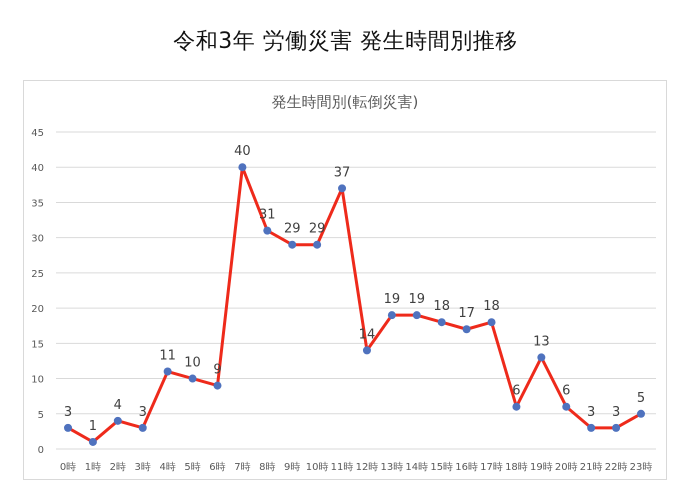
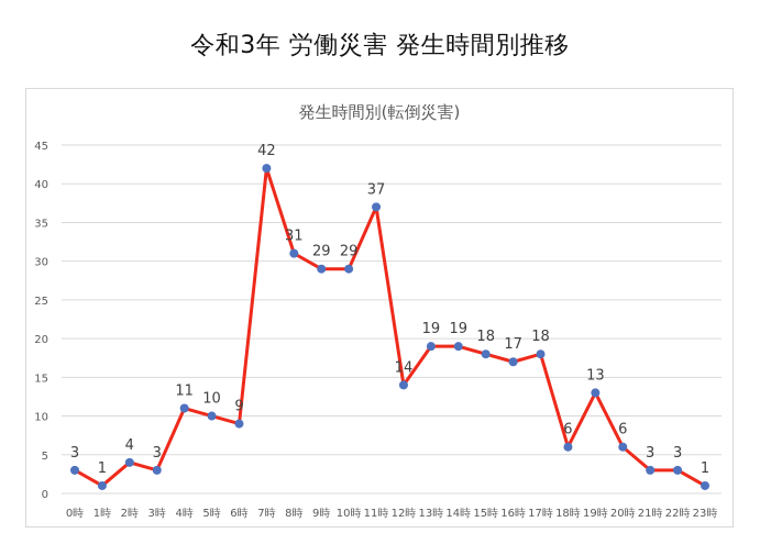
7時: 40 -> 42
23時: 5 -> 1
